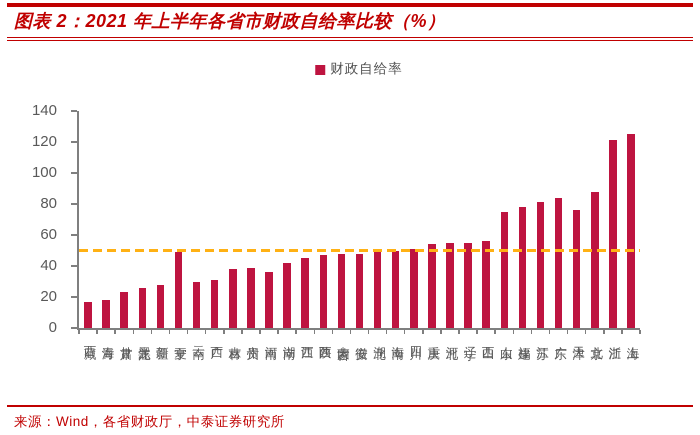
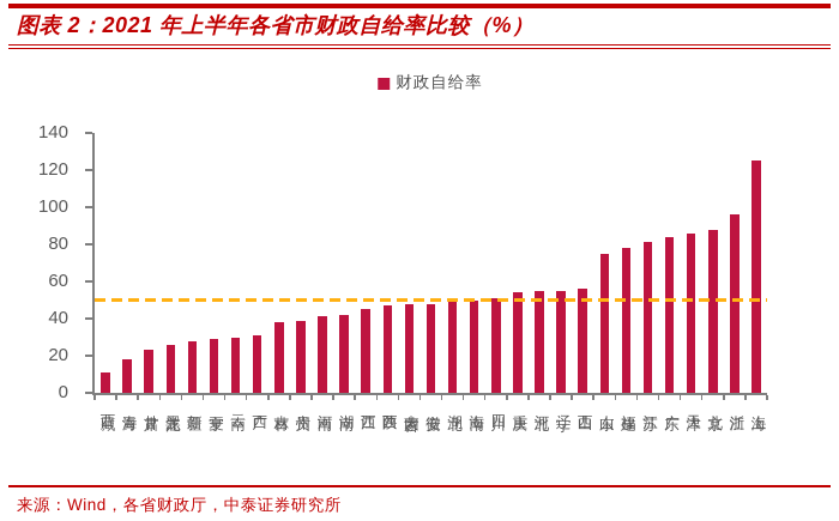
西藏: 17 -> 11
宁夏: 49 -> 29
河南: 36 -> 41
天津: 76 -> 86
浙江: 121 -> 96
